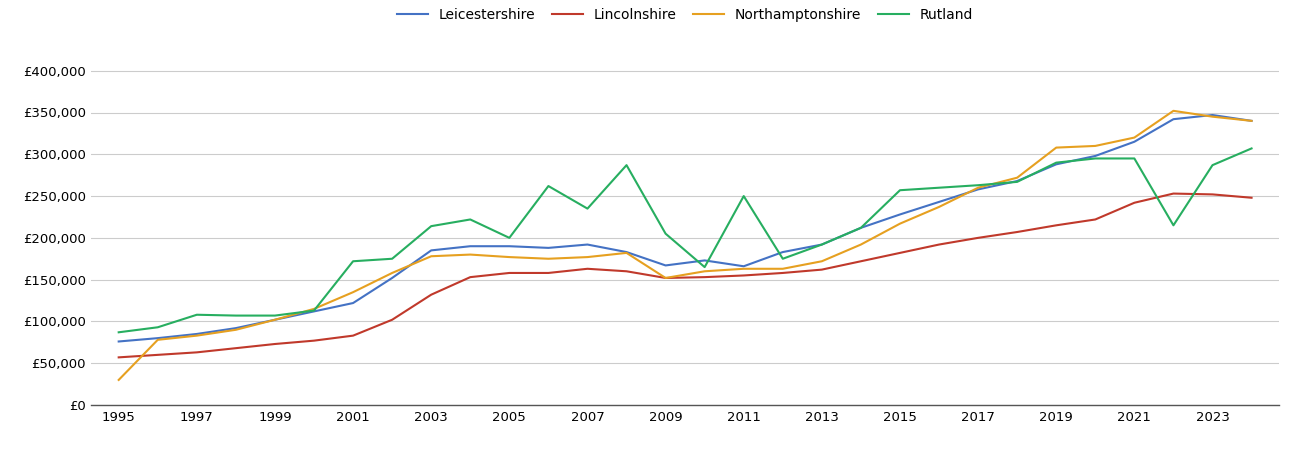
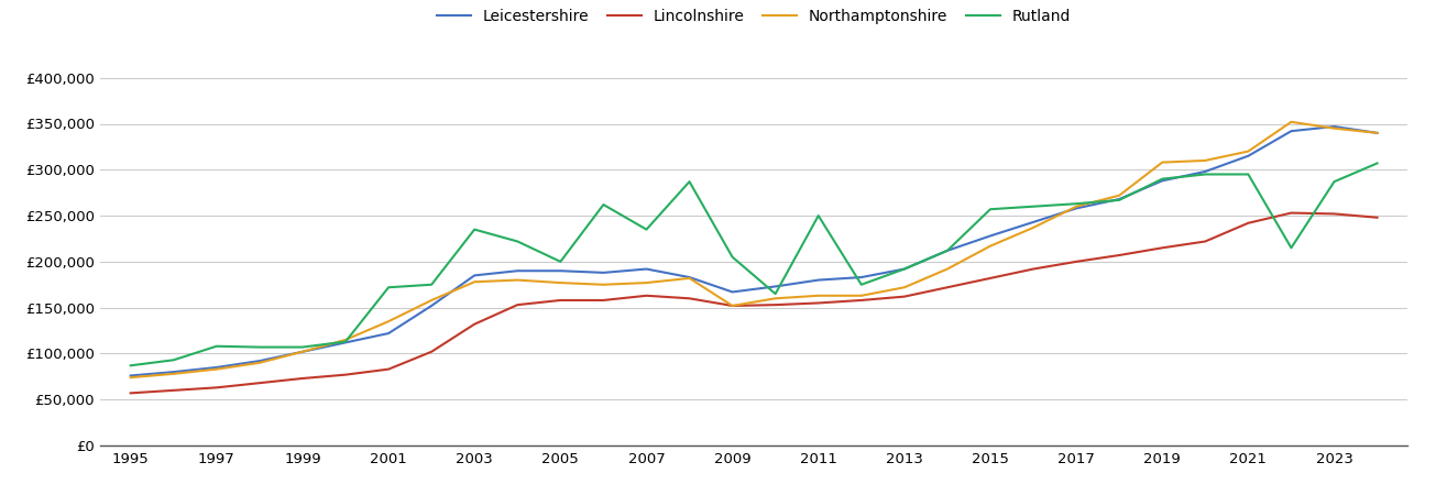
Northamptonshire/1995: £30,000 -> £74,000
Rutland/2003: £214,000 -> £235,000
Leicestershire/2011: £166,000 -> £180,000
